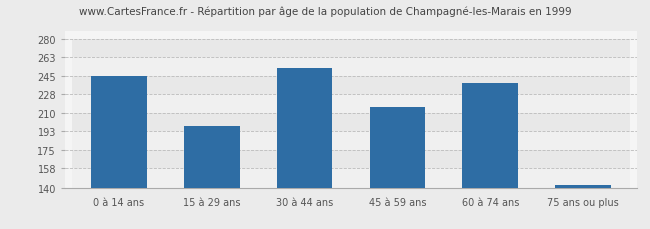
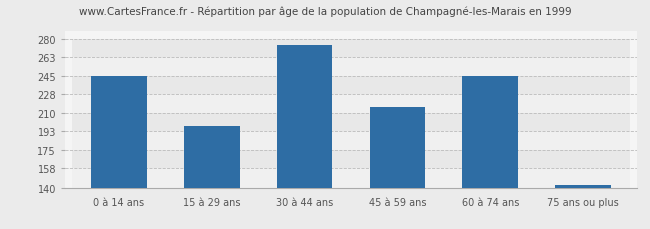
30 à 44 ans: 252 -> 274
60 à 74 ans: 238 -> 245
